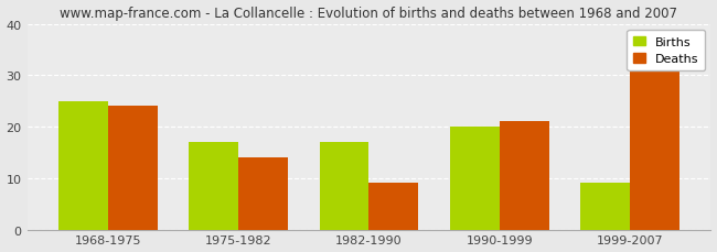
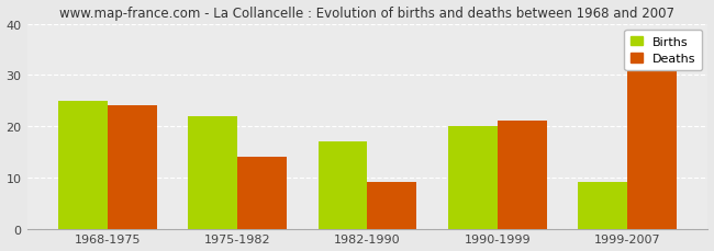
Births/1975-1982: 17 -> 22
